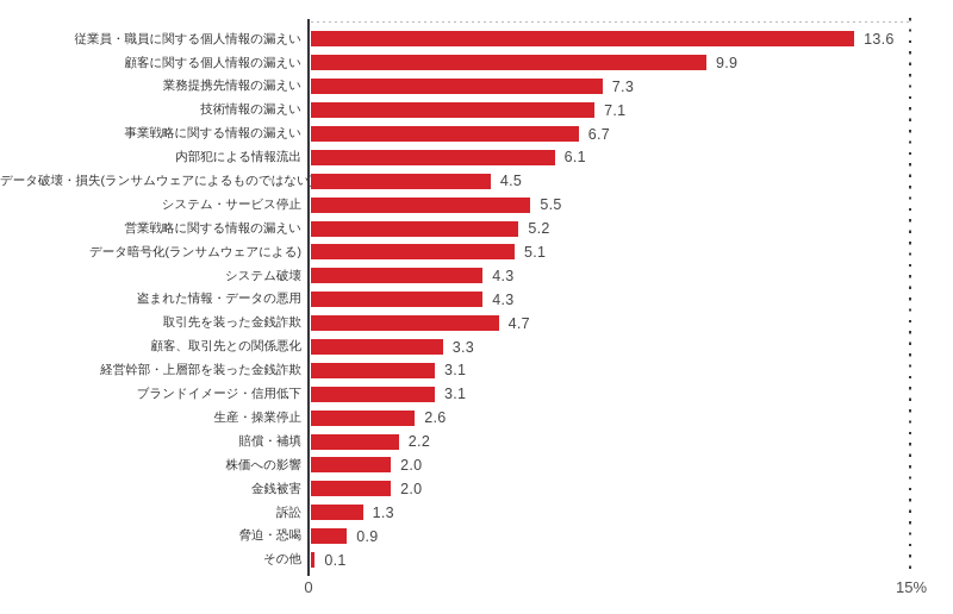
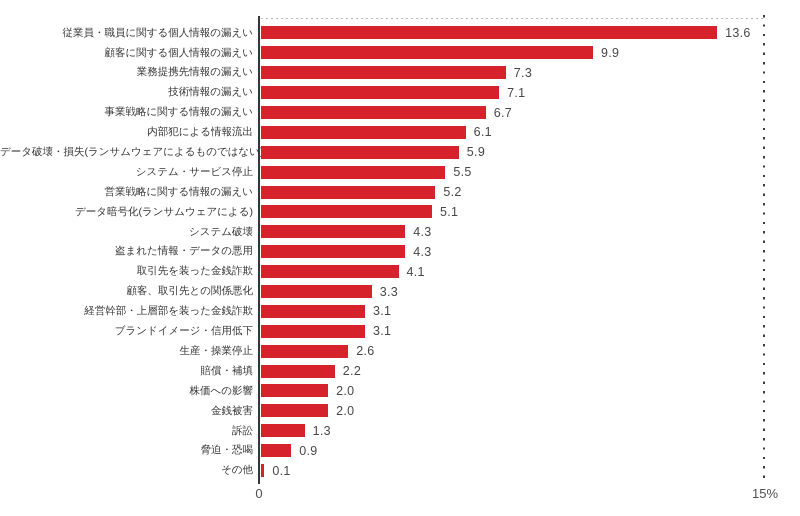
データ破壊・損失(ランサムウェアによるものではない): 4.5 -> 5.9
取引先を装った金銭詐欺: 4.7 -> 4.1
